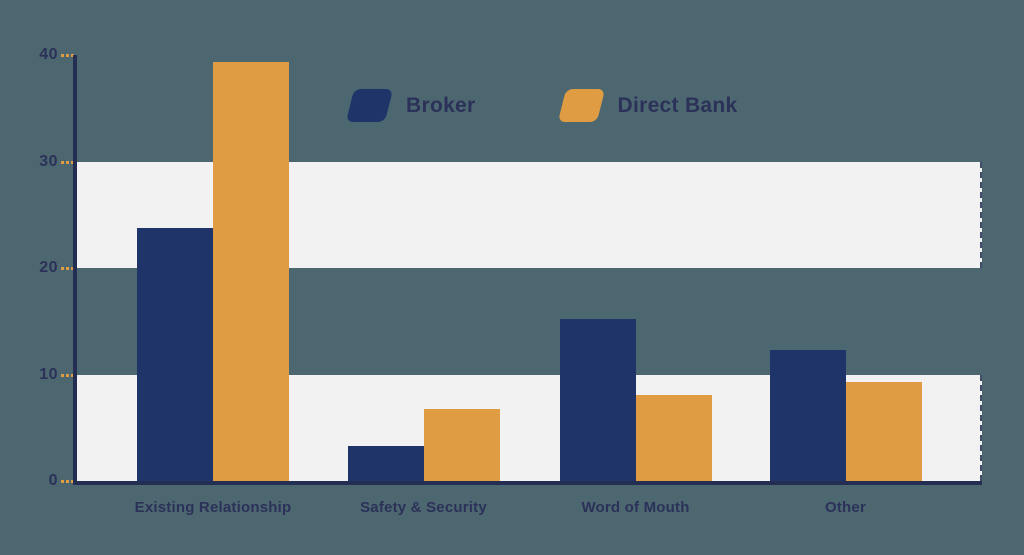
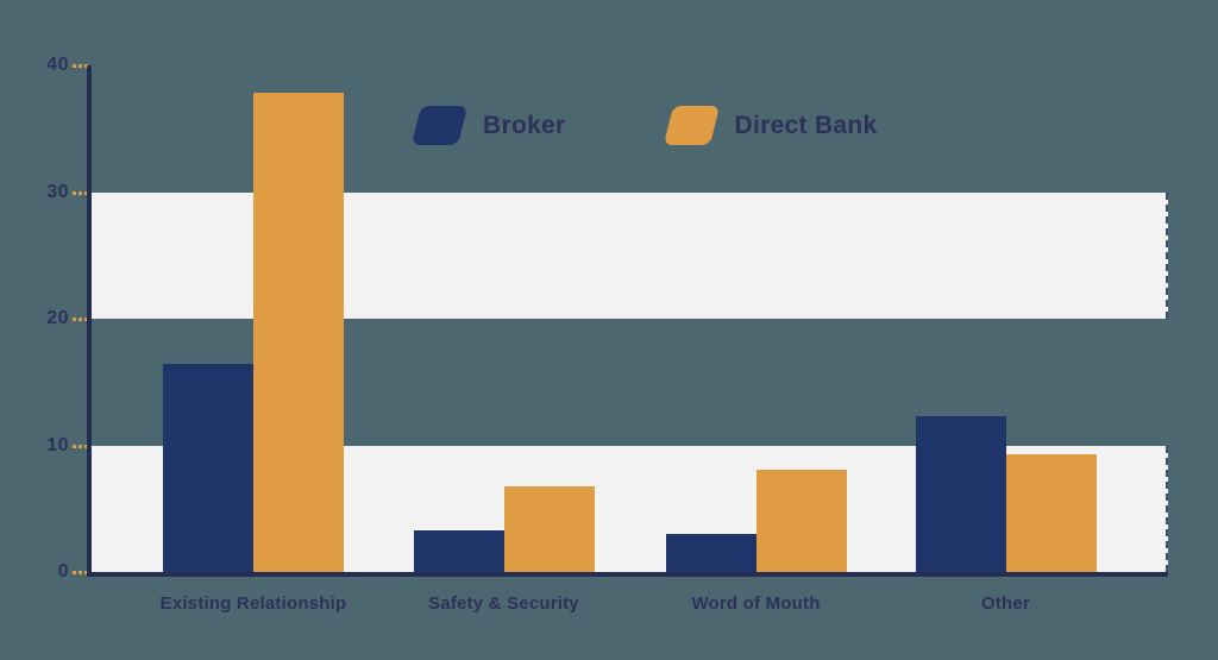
Broker/Existing Relationship: 23.8 -> 16.4
Direct Bank/Existing Relationship: 39.3 -> 37.8
Broker/Word of Mouth: 15.2 -> 3.0
